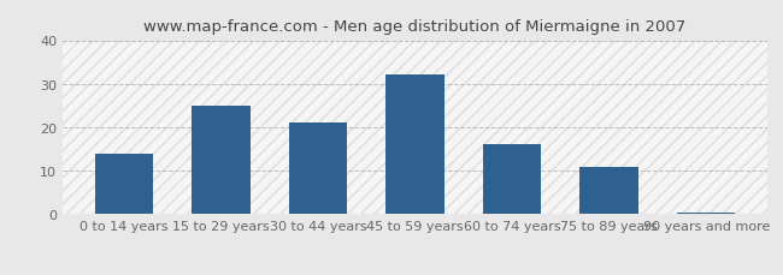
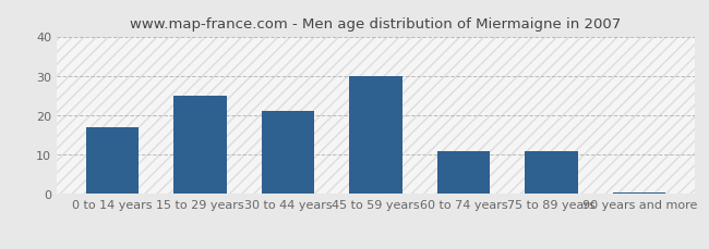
0 to 14 years: 14.0 -> 17.0
45 to 59 years: 32.0 -> 30.0
60 to 74 years: 16.0 -> 11.0
